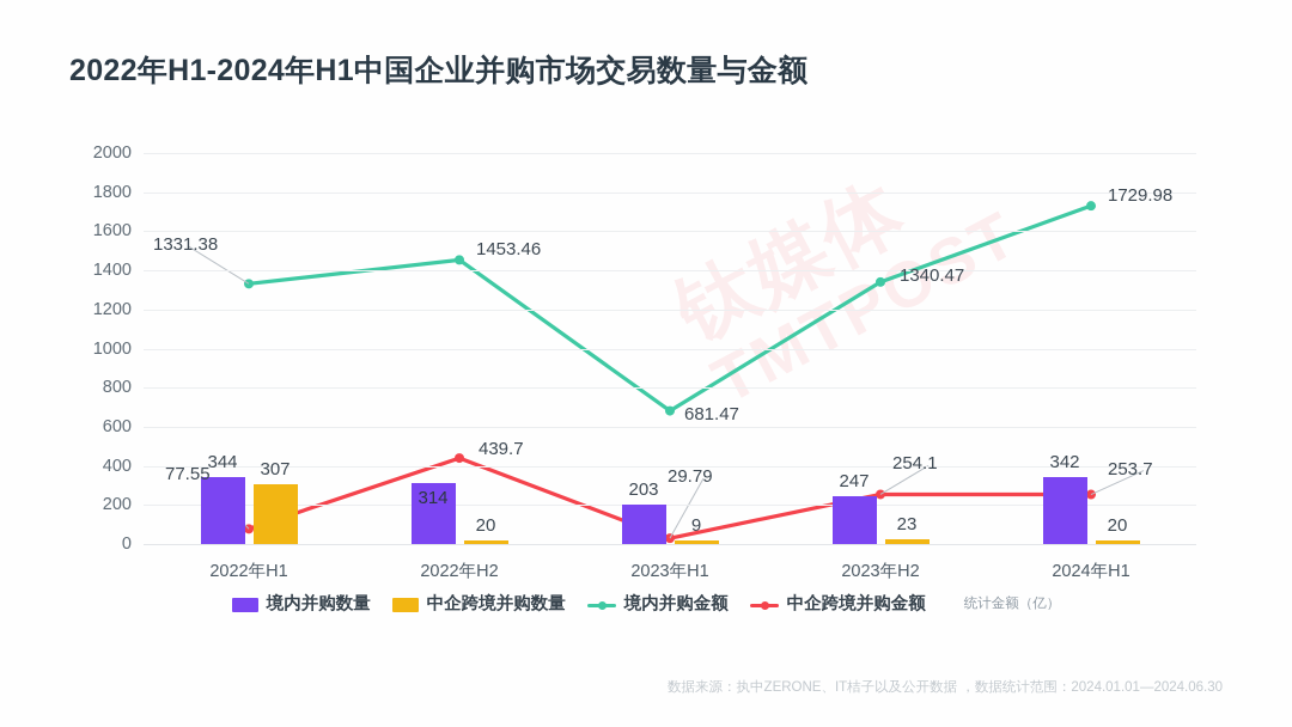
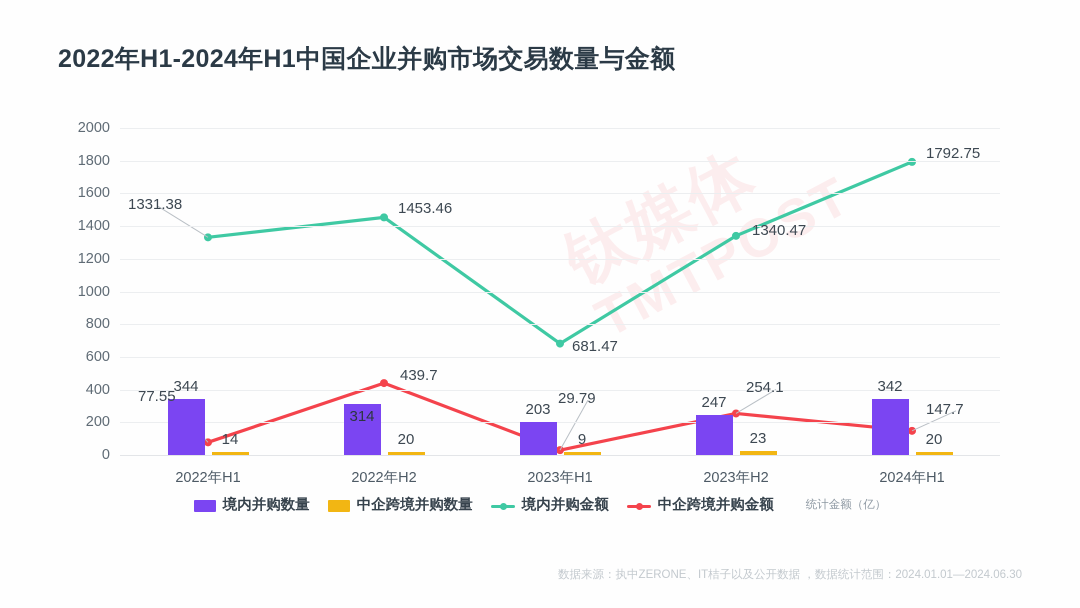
中企跨境并购数量/2022年H1: 307 -> 14
境内并购金额/2024年H1: 1729.98 -> 1792.75
中企跨境并购金额/2024年H1: 253.7 -> 147.7
